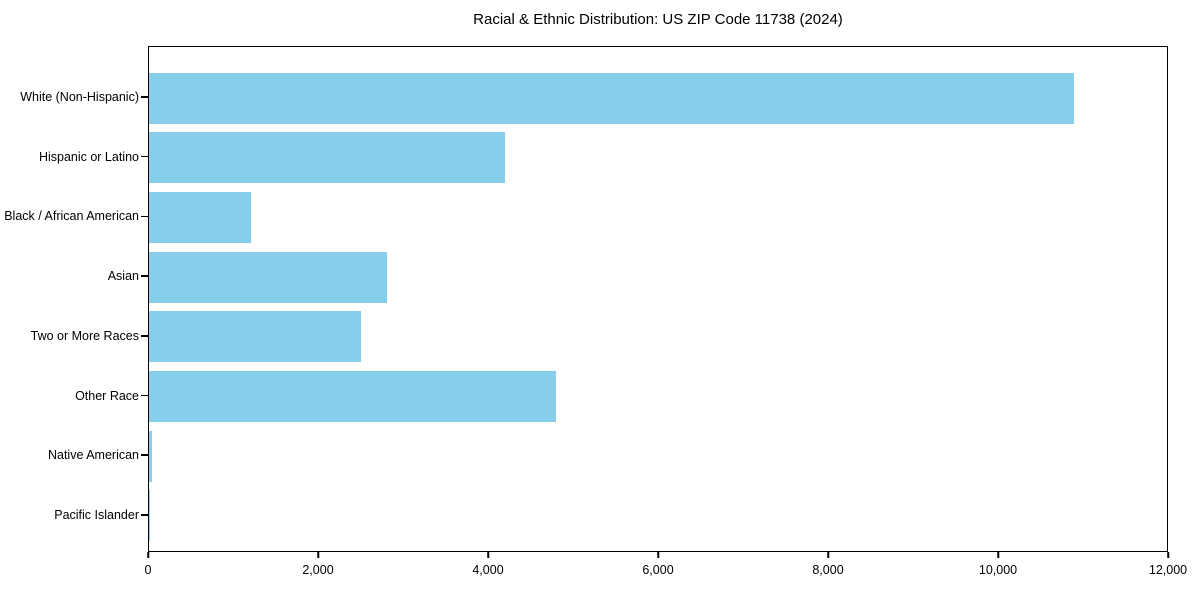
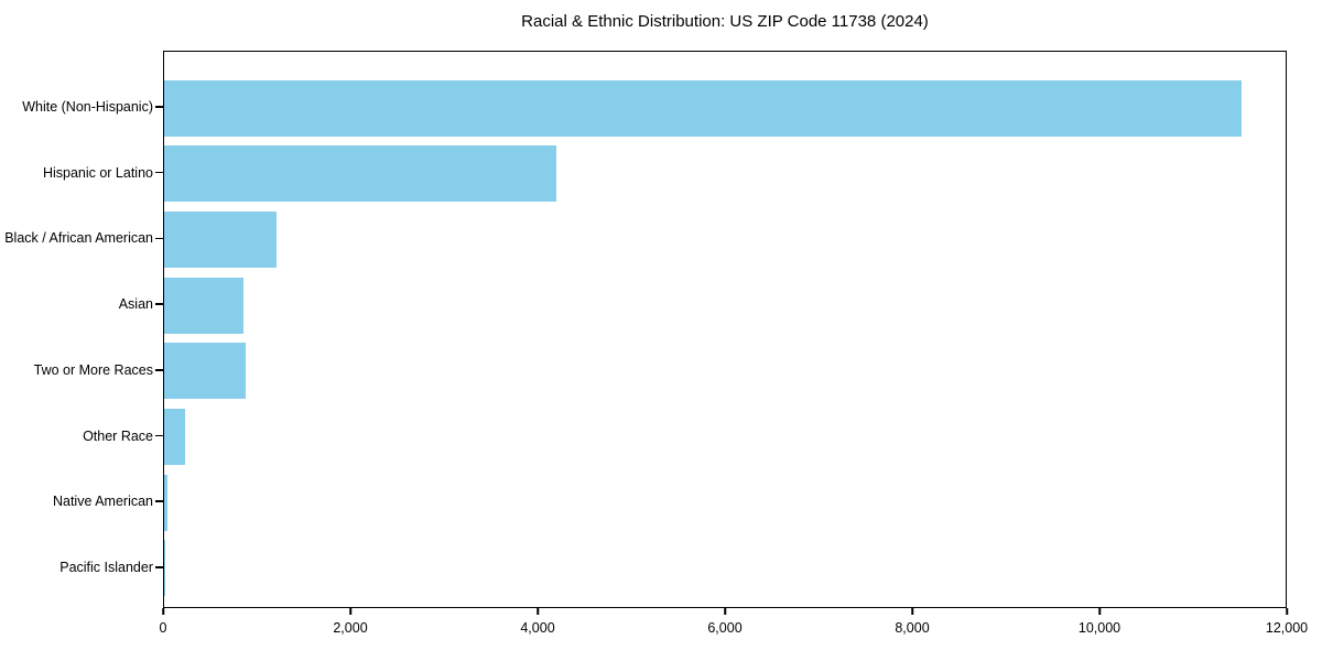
White (Non-Hispanic): 10900 -> 11500
Asian: 2800 -> 800
Two or More Races: 2500 -> 900
Other Race: 4800 -> 200
